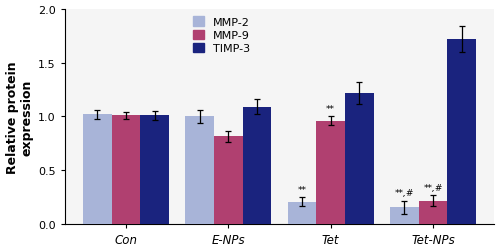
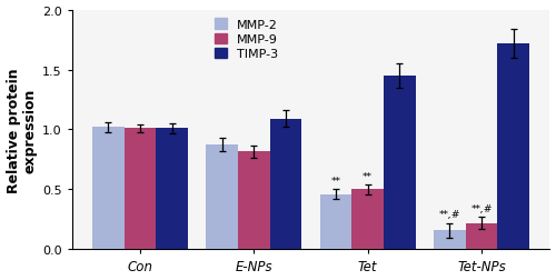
MMP-2/E-NPs: 1.00 -> 0.88
MMP-2/Tet: 0.21 -> 0.46
MMP-9/Tet: 0.96 -> 0.50
TIMP-3/Tet: 1.22 -> 1.45
